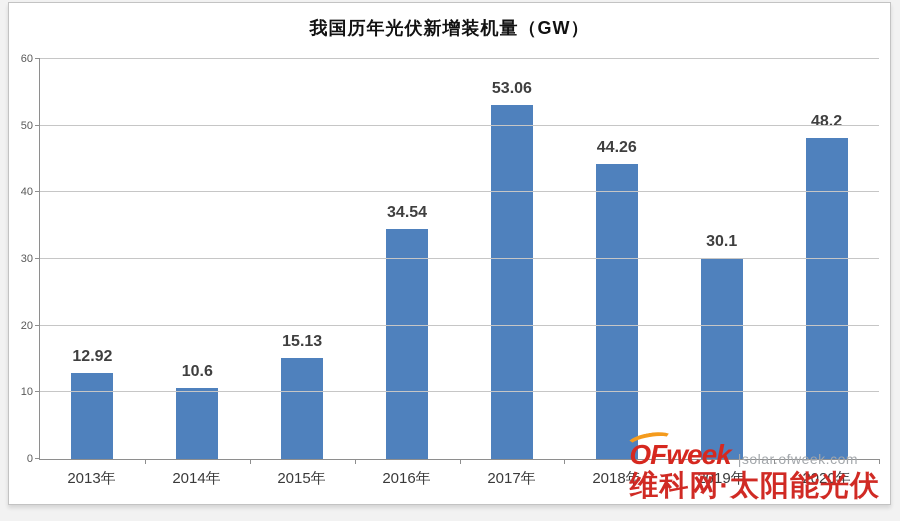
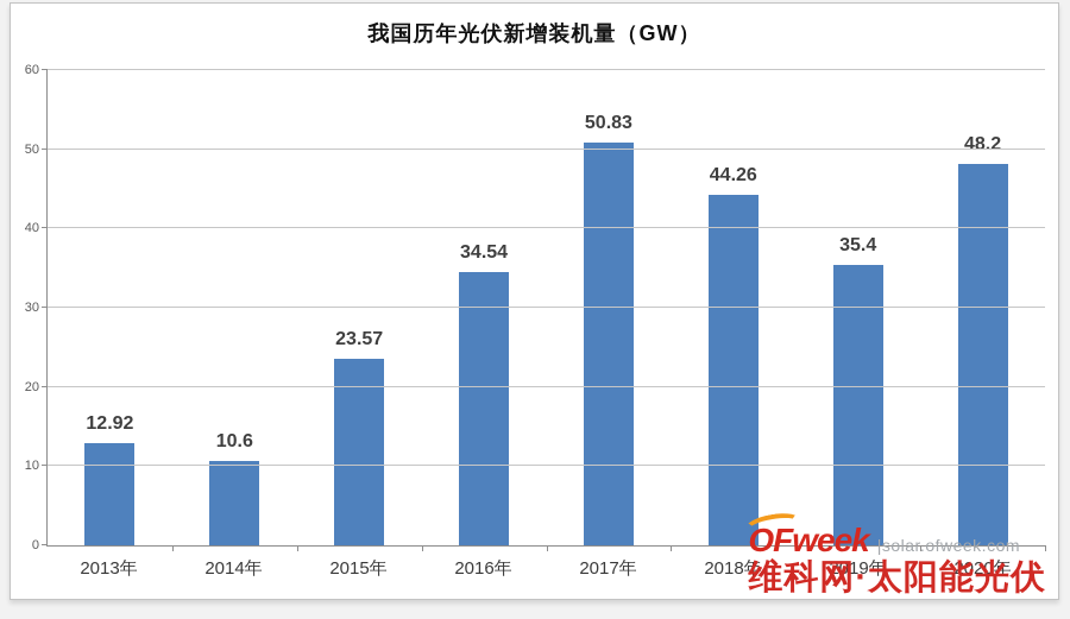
2015年: 15.13 -> 23.57
2017年: 53.06 -> 50.83
2019年: 30.1 -> 35.4
